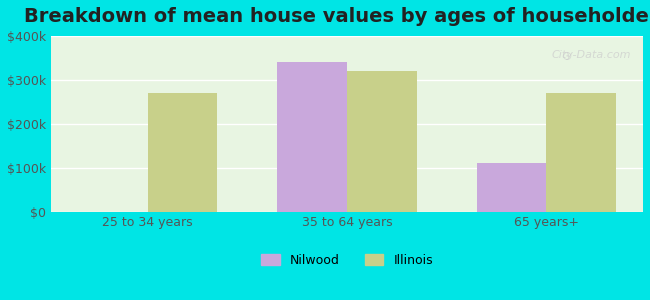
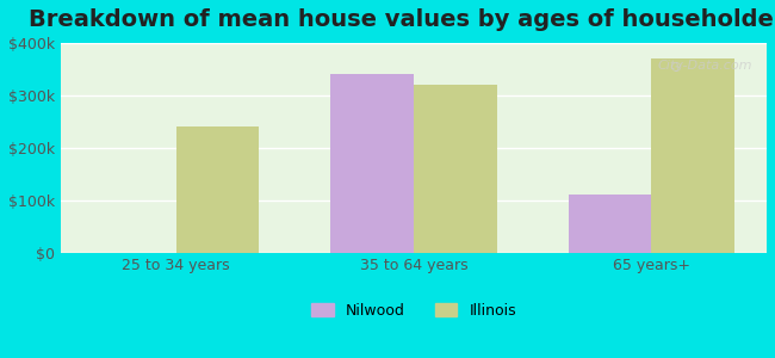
Illinois/25 to 34 years: $270k -> $240k
Illinois/65 years+: $270k -> $370k
